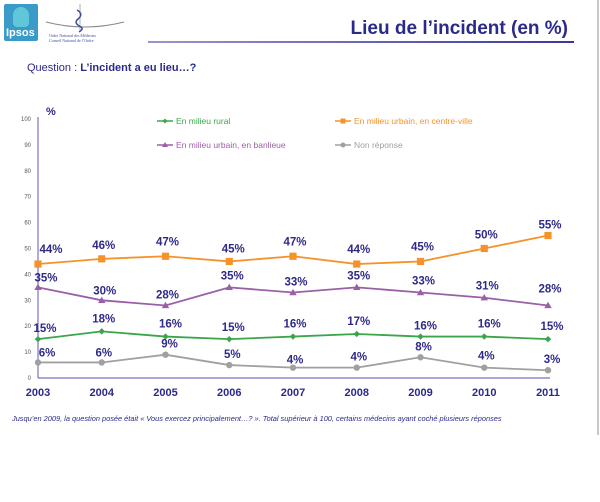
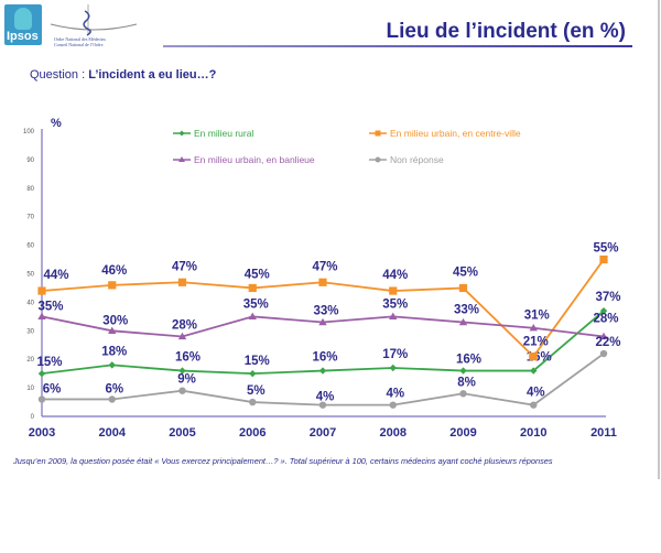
En milieu urbain, en centre-ville/2010: 50% -> 21%
En milieu rural/2011: 15% -> 37%
Non réponse/2011: 3% -> 22%
